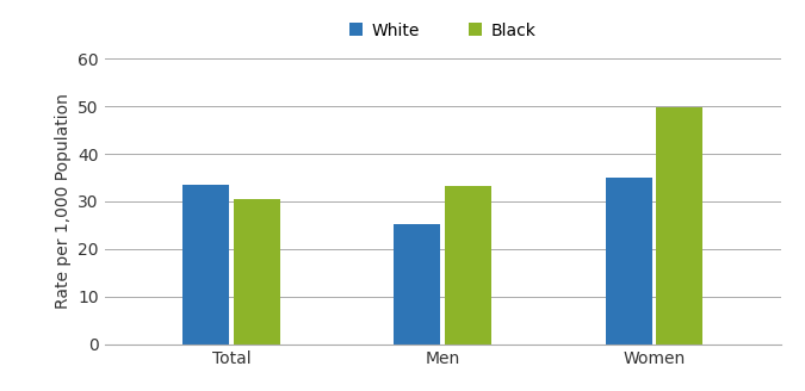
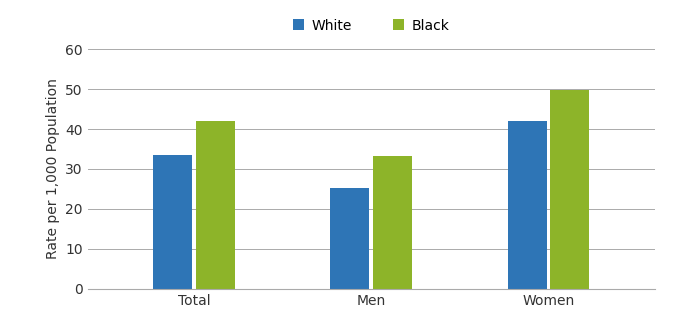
Black/Total: 30.5 -> 42.1
White/Women: 35.0 -> 42.0
